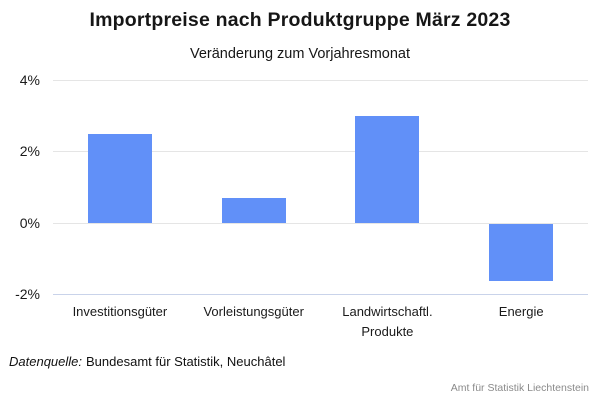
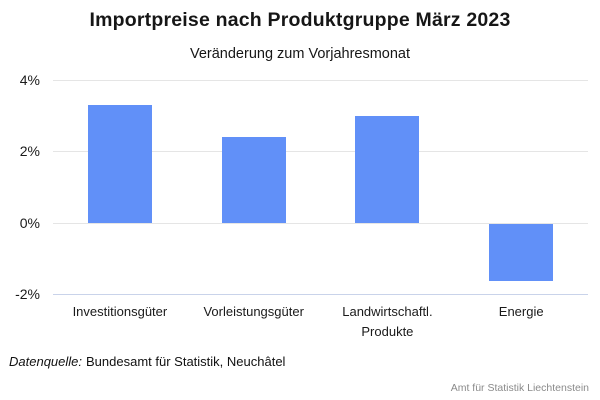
Investitionsgüter: 2.5% -> 3.3%
Vorleistungsgüter: 0.7% -> 2.4%
